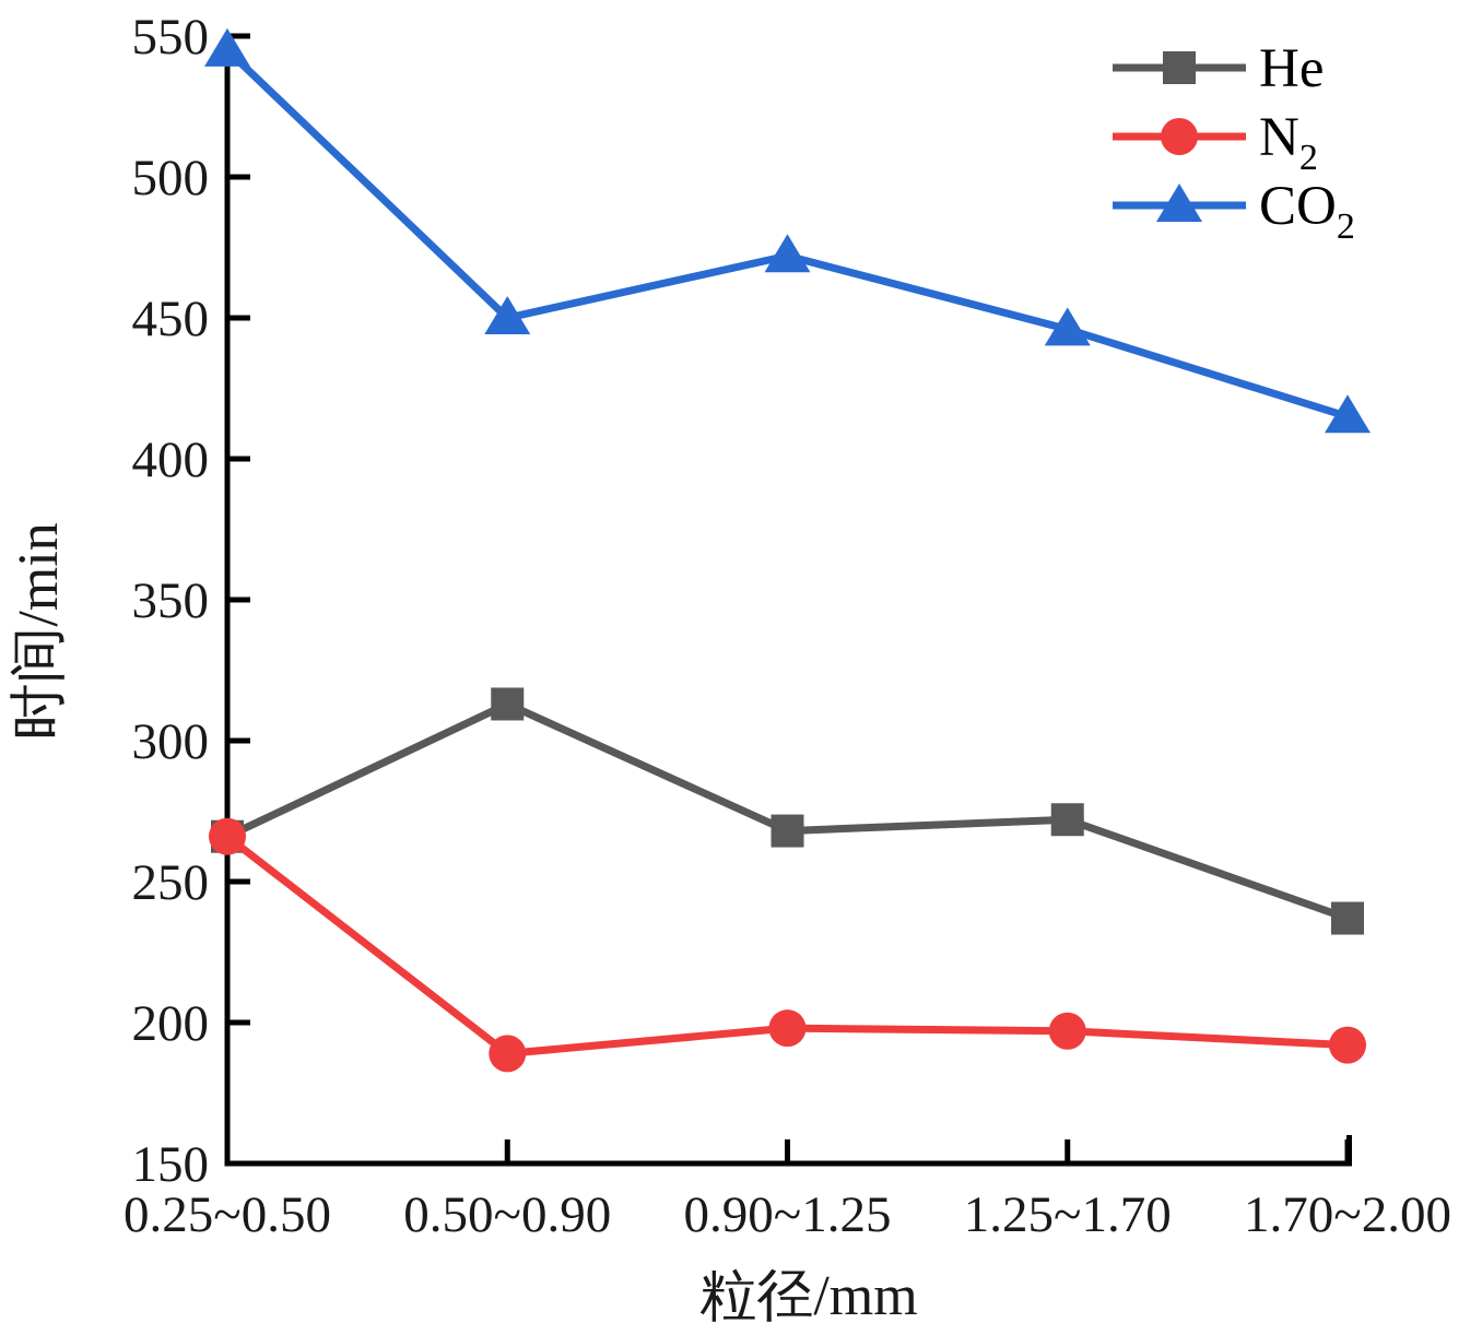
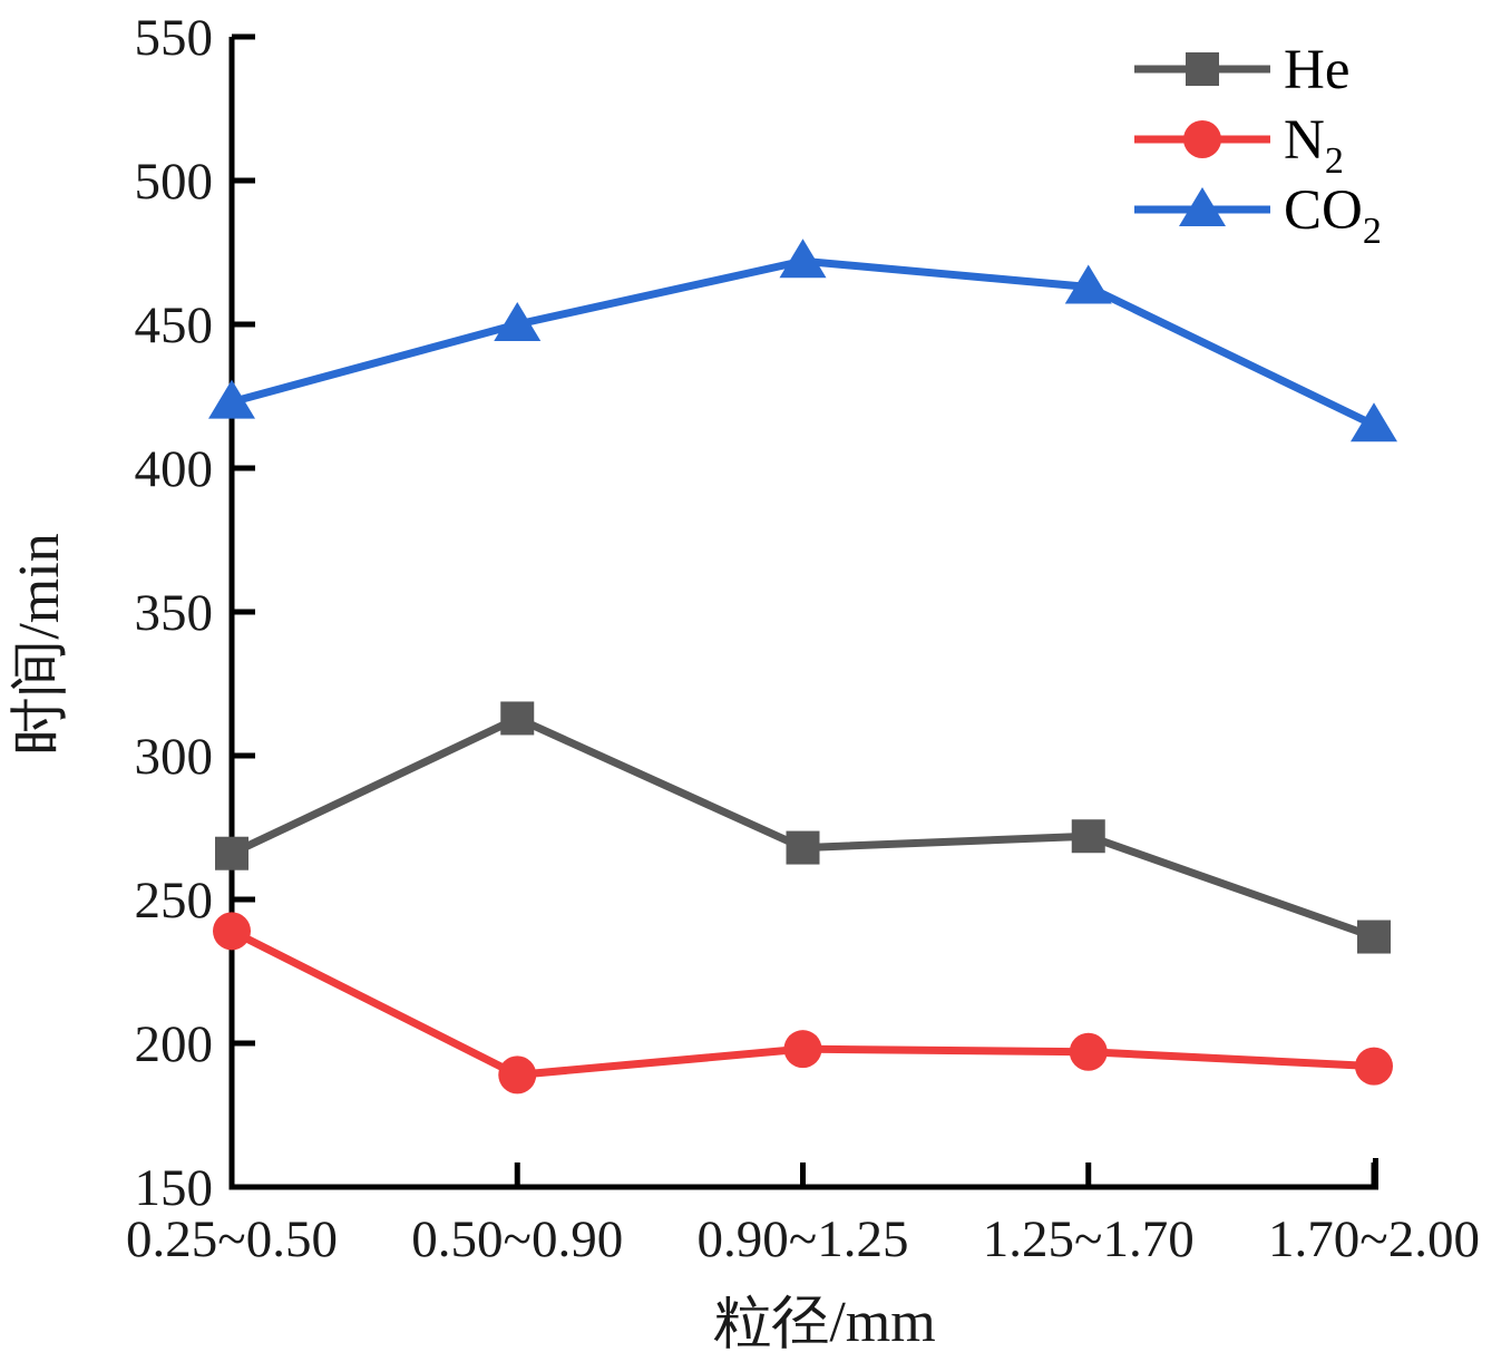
N2/0.25~0.50: 266 -> 239
CO2/0.25~0.50: 545 -> 423
CO2/1.25~1.70: 446 -> 463
